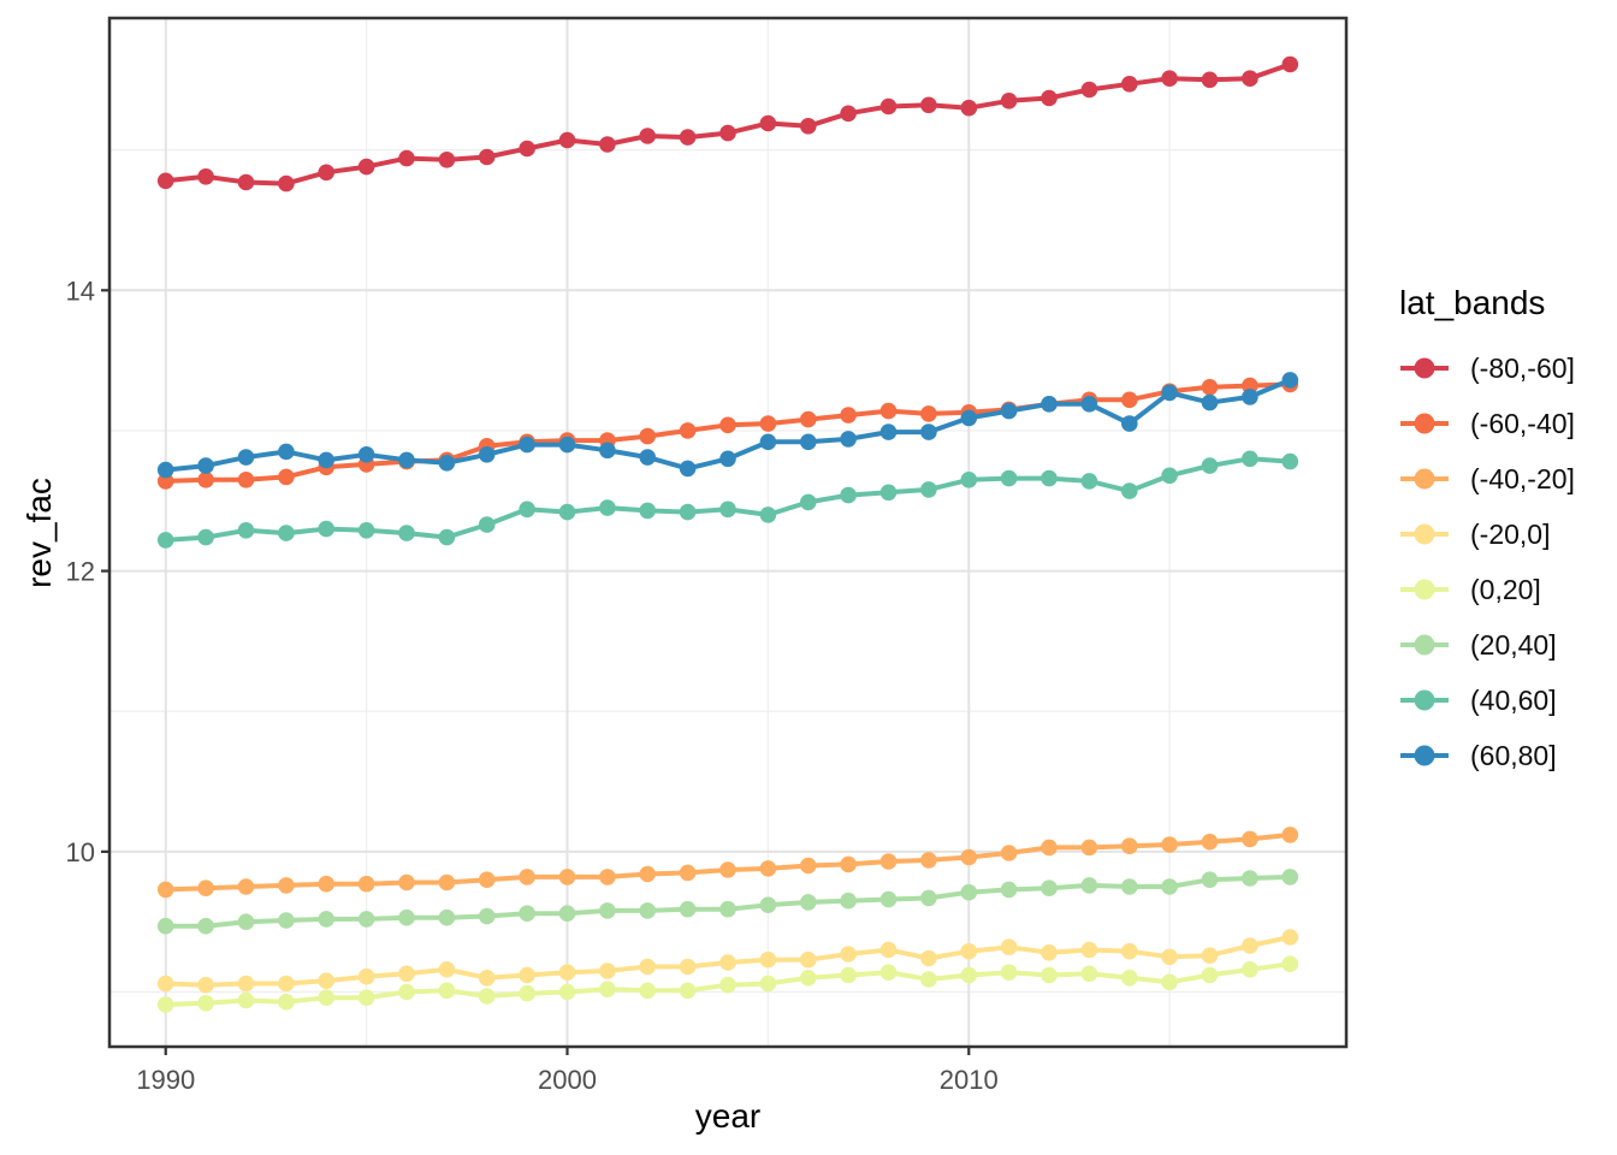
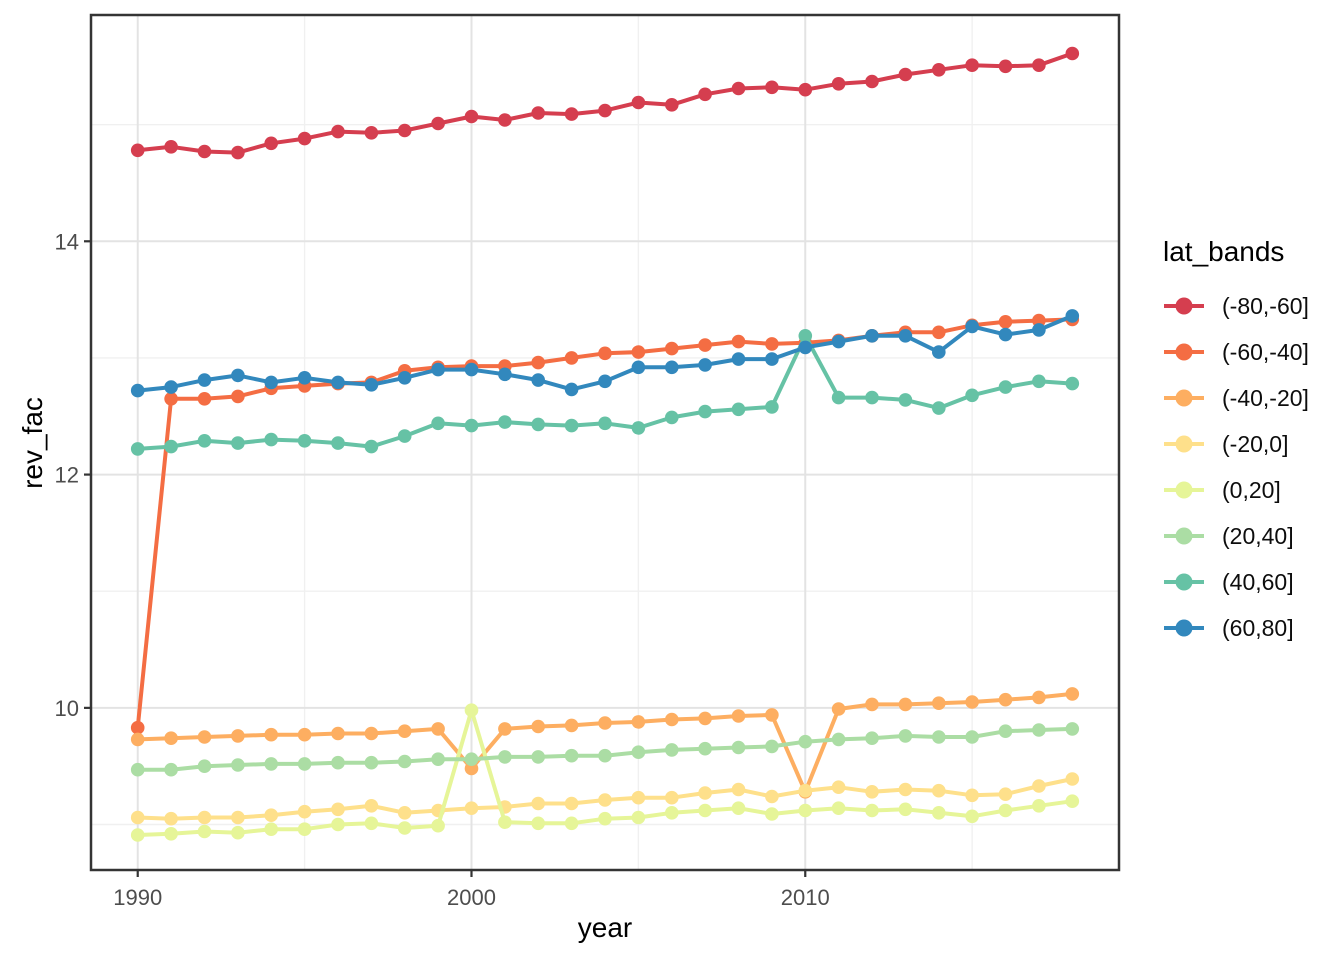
(-60,-40]/1990: 12.64 -> 9.83
(-40,-20]/2000: 9.82 -> 9.48
(0,20]/2000: 9.00 -> 9.98
(-40,-20]/2010: 9.96 -> 9.28
(40,60]/2010: 12.65 -> 13.19
